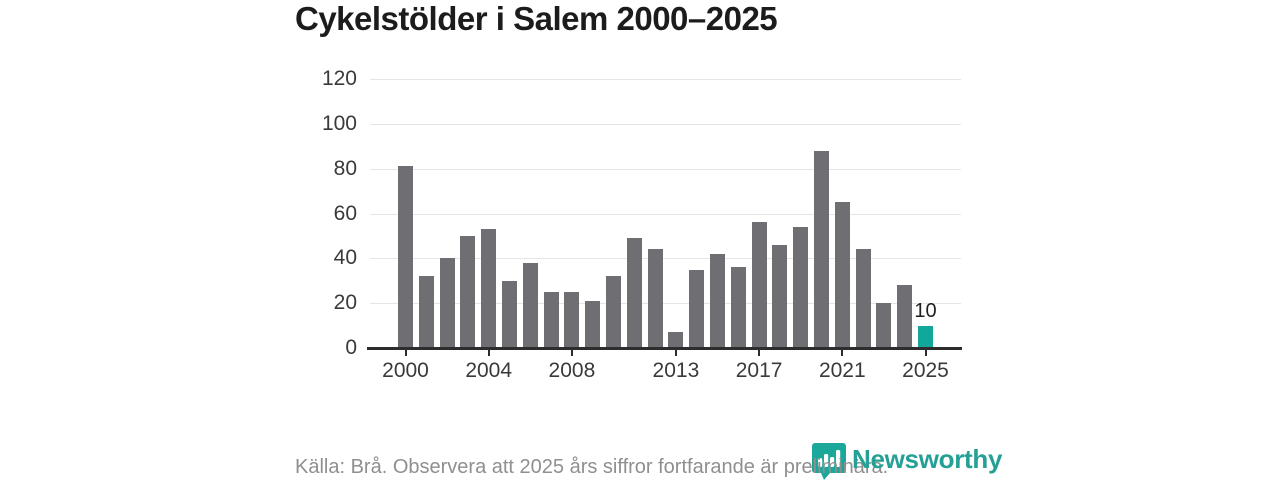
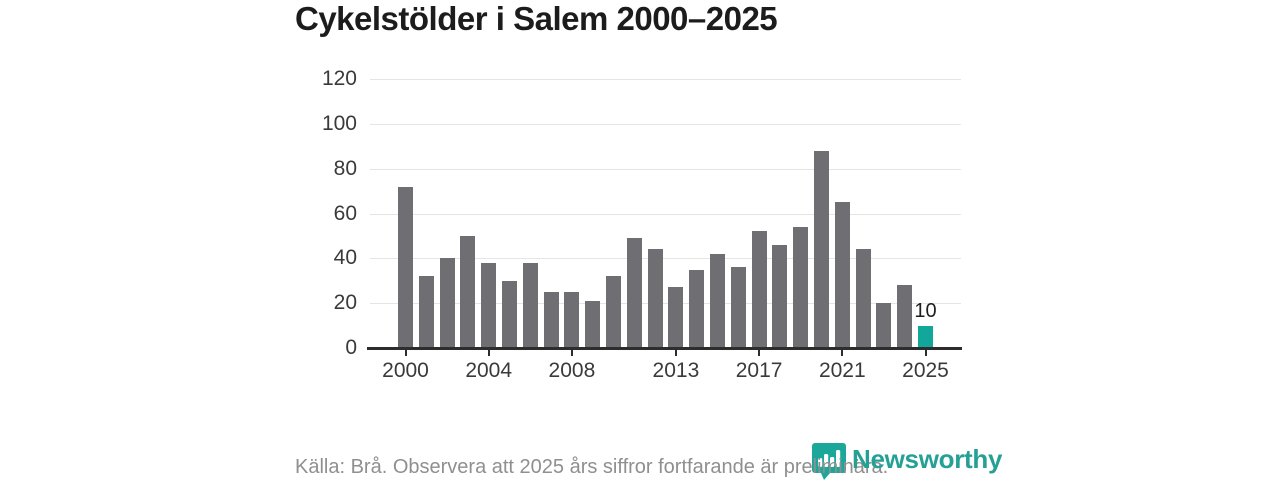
2000: 81 -> 72
2004: 53 -> 38
2013: 7 -> 27
2017: 56 -> 52
